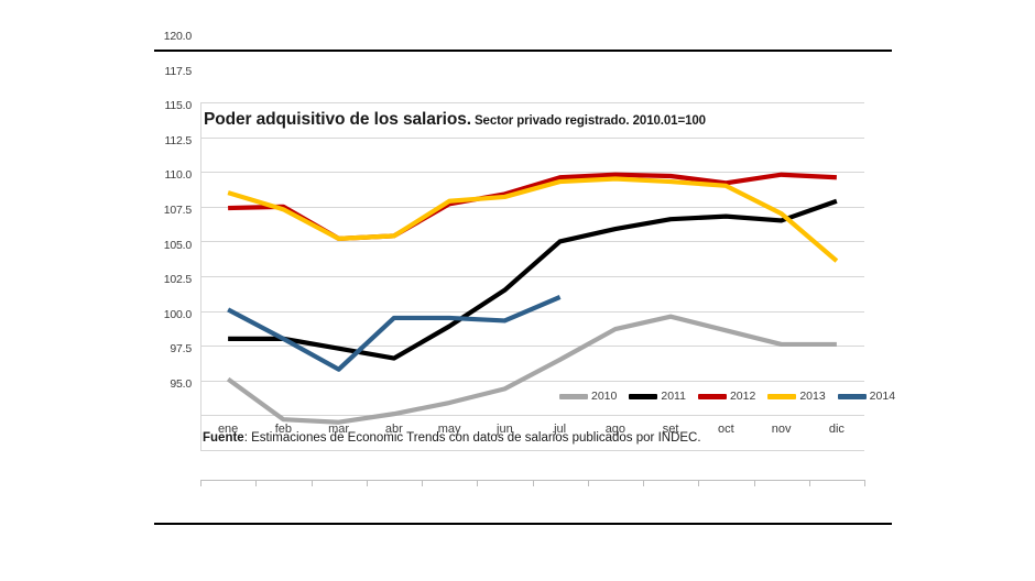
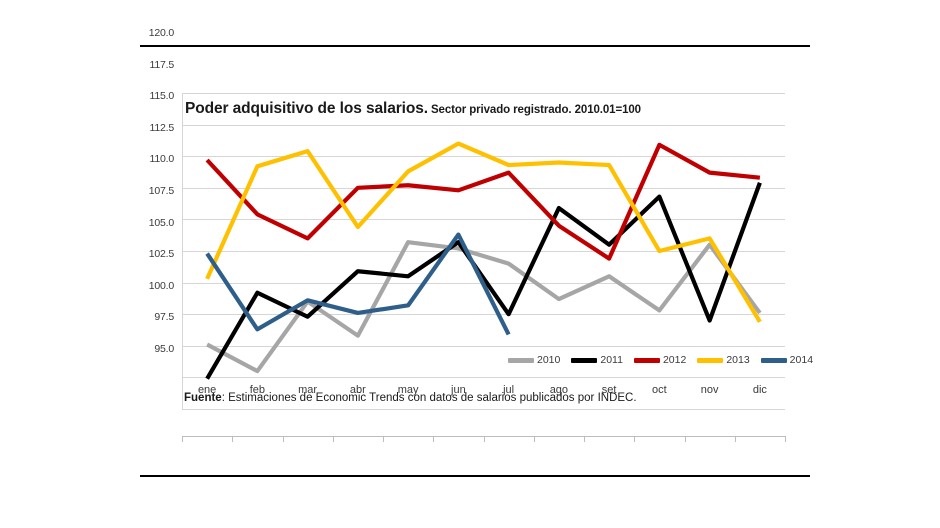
2011/ene: 103.0 -> 97.4
2012/ene: 112.4 -> 114.7
2013/ene: 113.5 -> 105.3
2014/ene: 105.1 -> 107.3
2010/feb: 97.2 -> 98.0
2011/feb: 103.0 -> 104.2
2012/feb: 112.5 -> 110.4
2013/feb: 112.3 -> 114.2
2014/feb: 103.0 -> 101.3
2010/mar: 97.0 -> 103.5
2012/mar: 110.2 -> 108.5
2013/mar: 110.2 -> 115.4
2014/mar: 100.8 -> 103.6
2010/abr: 97.6 -> 100.8
2011/abr: 101.6 -> 105.9
2012/abr: 110.4 -> 112.5
2013/abr: 110.4 -> 109.4
2014/abr: 104.5 -> 102.6
2010/may: 98.4 -> 108.2
2011/may: 103.9 -> 105.5
2013/may: 112.9 -> 113.8
2014/may: 104.5 -> 103.2
2010/jun: 99.4 -> 107.7
2011/jun: 106.5 -> 108.2
2012/jun: 113.4 -> 112.3
2013/jun: 113.2 -> 116.0
2014/jun: 104.3 -> 108.8
2010/jul: 101.5 -> 106.5
2011/jul: 110.0 -> 102.5
2012/jul: 114.6 -> 113.7
2014/jul: 106.0 -> 100.9
2012/ago: 114.8 -> 109.5
2010/set: 104.6 -> 105.5
2011/set: 111.6 -> 108.0
2012/set: 114.7 -> 106.9
2010/oct: 103.6 -> 102.8
2012/oct: 114.2 -> 115.9
2013/oct: 114.0 -> 107.5
2010/nov: 102.6 -> 108.0
2011/nov: 111.5 -> 102.0
2012/nov: 114.8 -> 113.7
2013/nov: 112.0 -> 108.5
2012/dic: 114.6 -> 113.3
2013/dic: 108.6 -> 101.9
